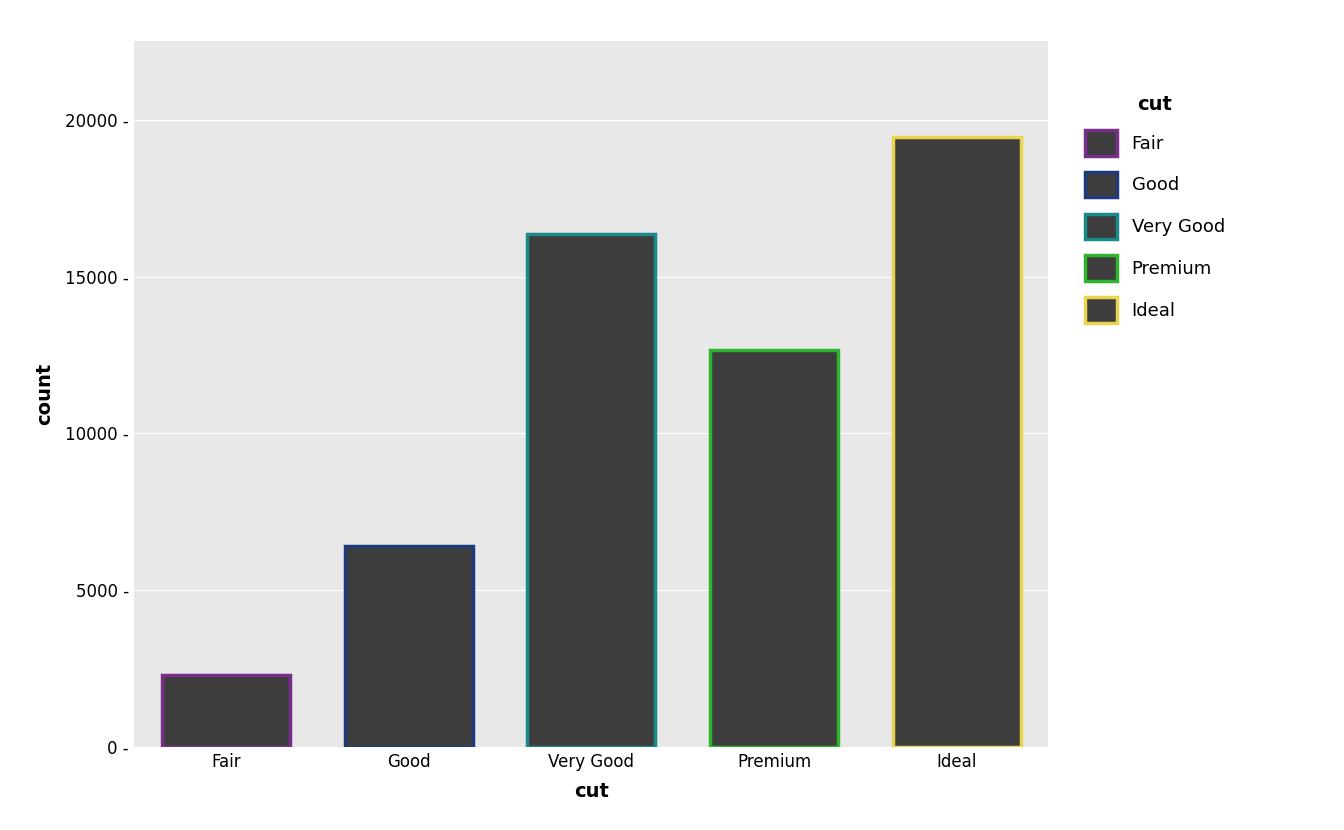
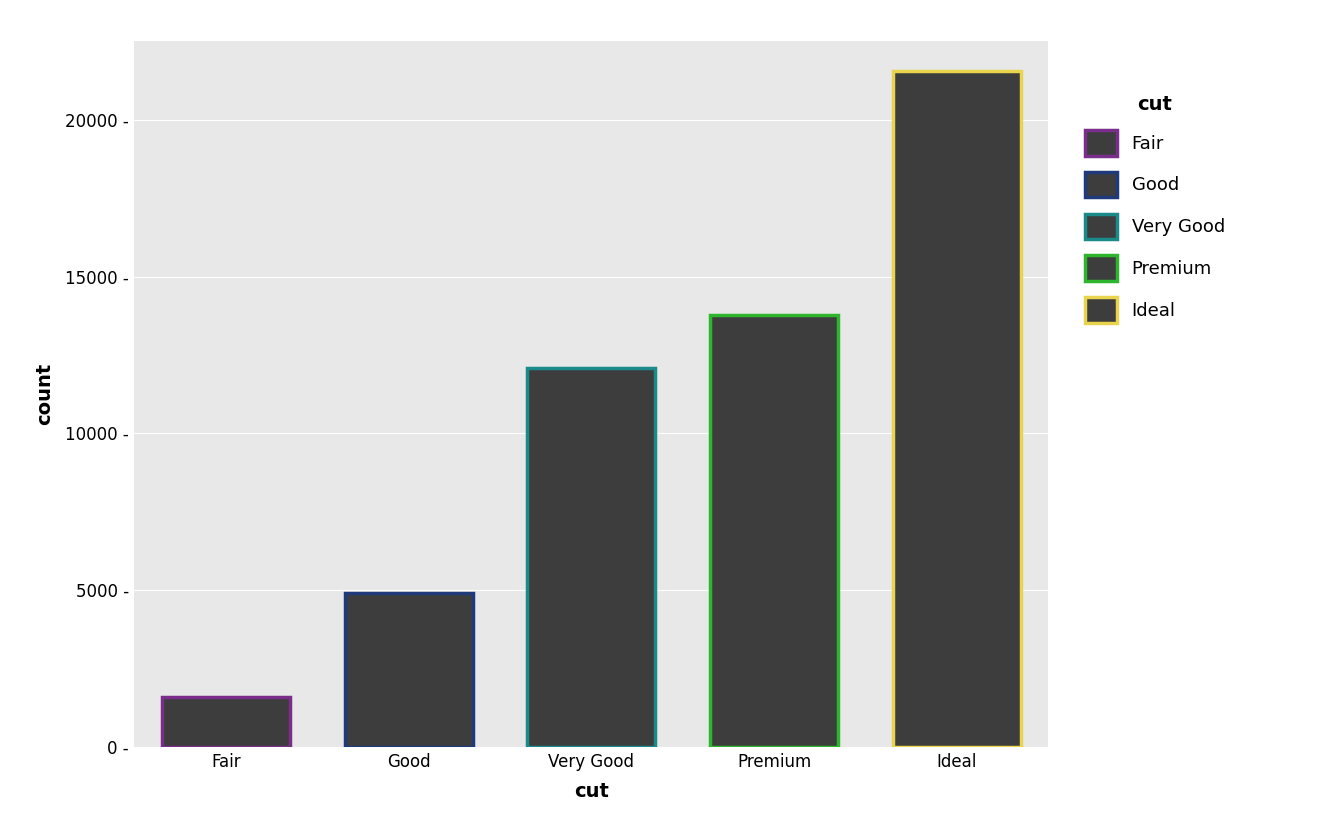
Fair: 2300 - -> 1610 -
Good: 6400 - -> 4910 -
Very Good: 16350 - -> 12080 -
Premium: 12650 - -> 13790 -
Ideal: 19450 - -> 21550 -
